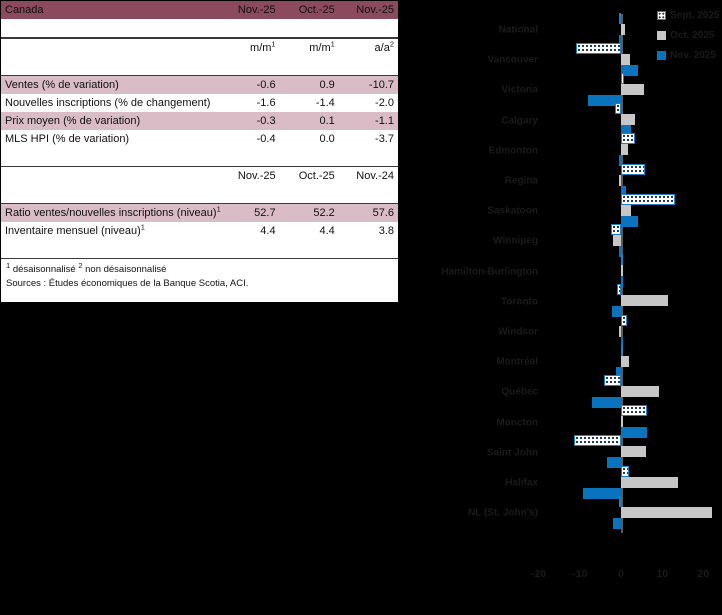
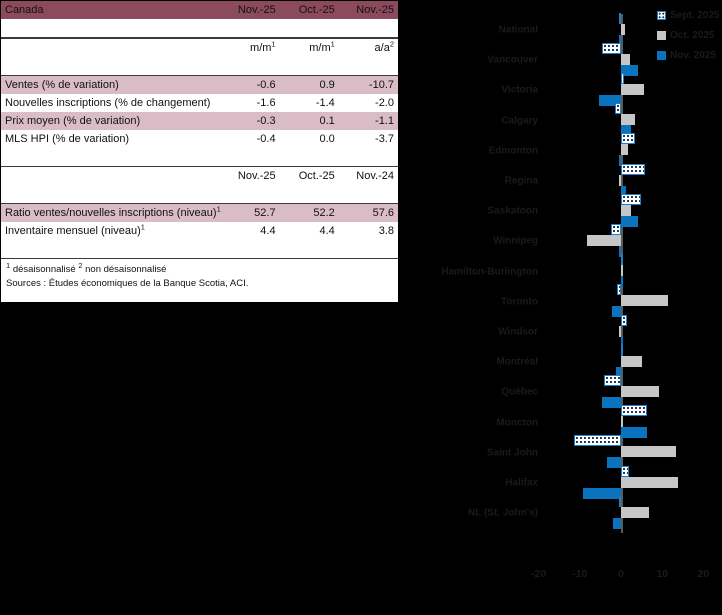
Sept. 2025/Vancouver: -11 -> -5
Nov. 2025/Victoria: -8 -> -5
Sept. 2025/Saskatoon: 13 -> 5
Oct. 2025/Winnipeg: -2 -> -8
Oct. 2025/Montréal: 2 -> 5
Nov. 2025/Québec: -7 -> -5
Oct. 2025/Saint John: 6 -> 13
Oct. 2025/NL (St. John's): 22 -> 7
